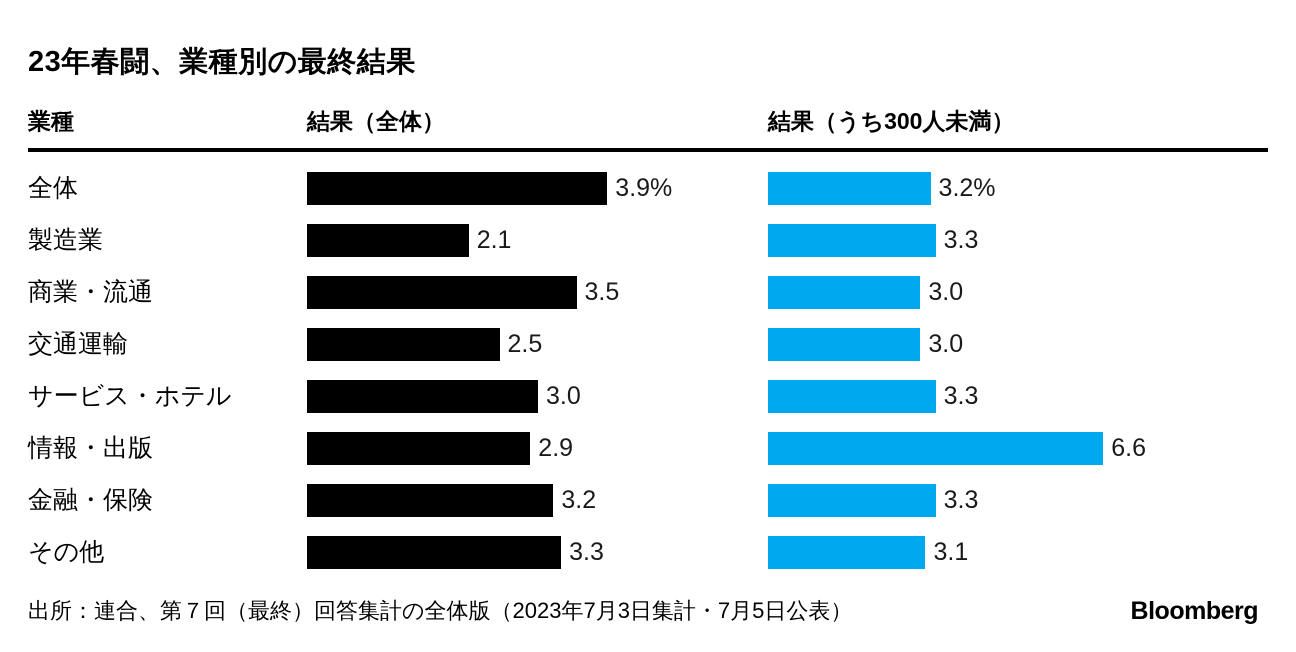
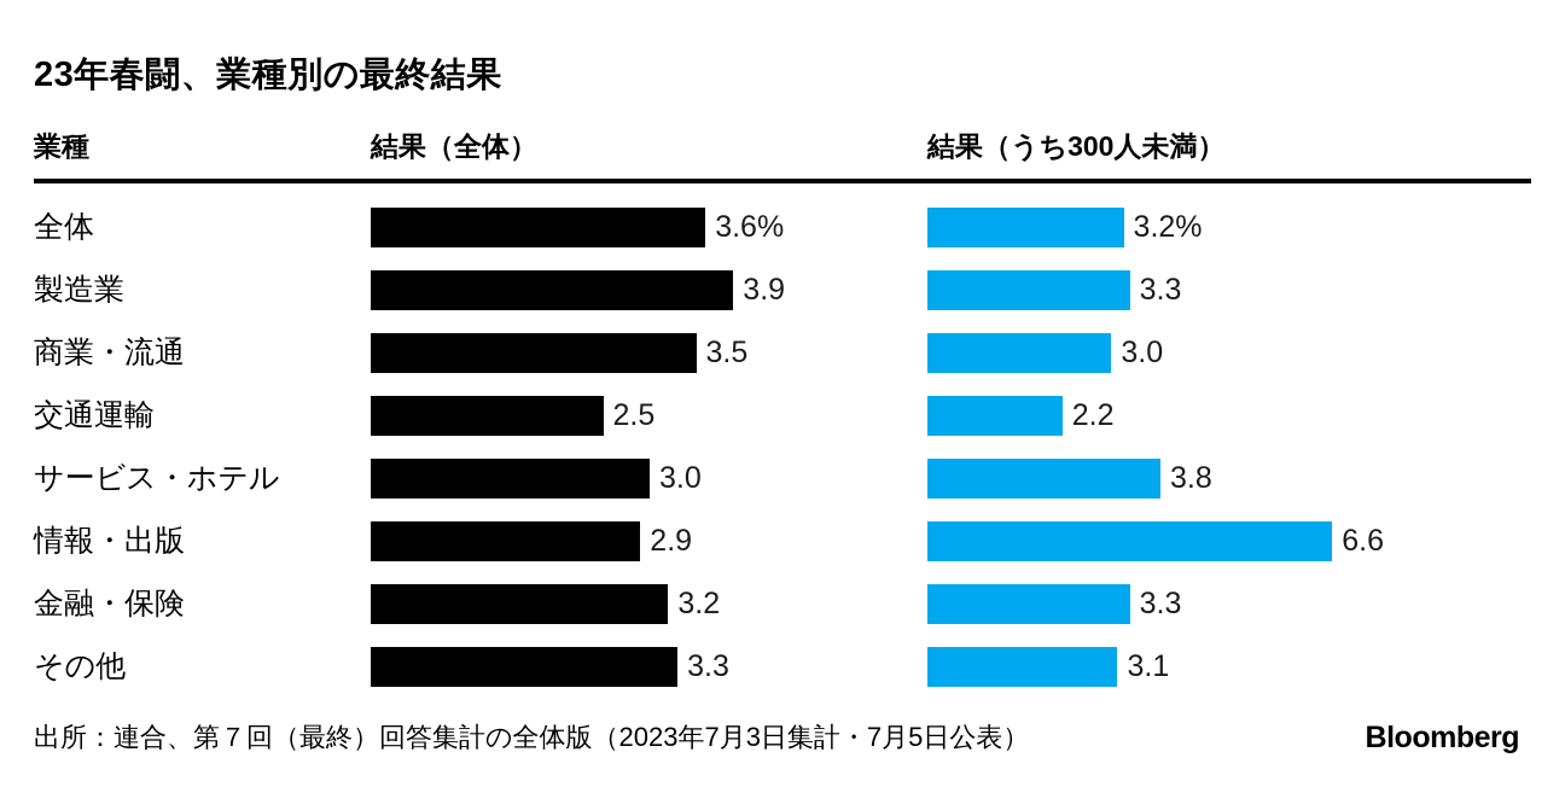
結果（全体）/全体: 3.9% -> 3.6%
結果（全体）/製造業: 2.1 -> 3.9
結果（うち300人未満）/交通運輸: 3.0 -> 2.2
結果（うち300人未満）/サービス・ホテル: 3.3 -> 3.8
